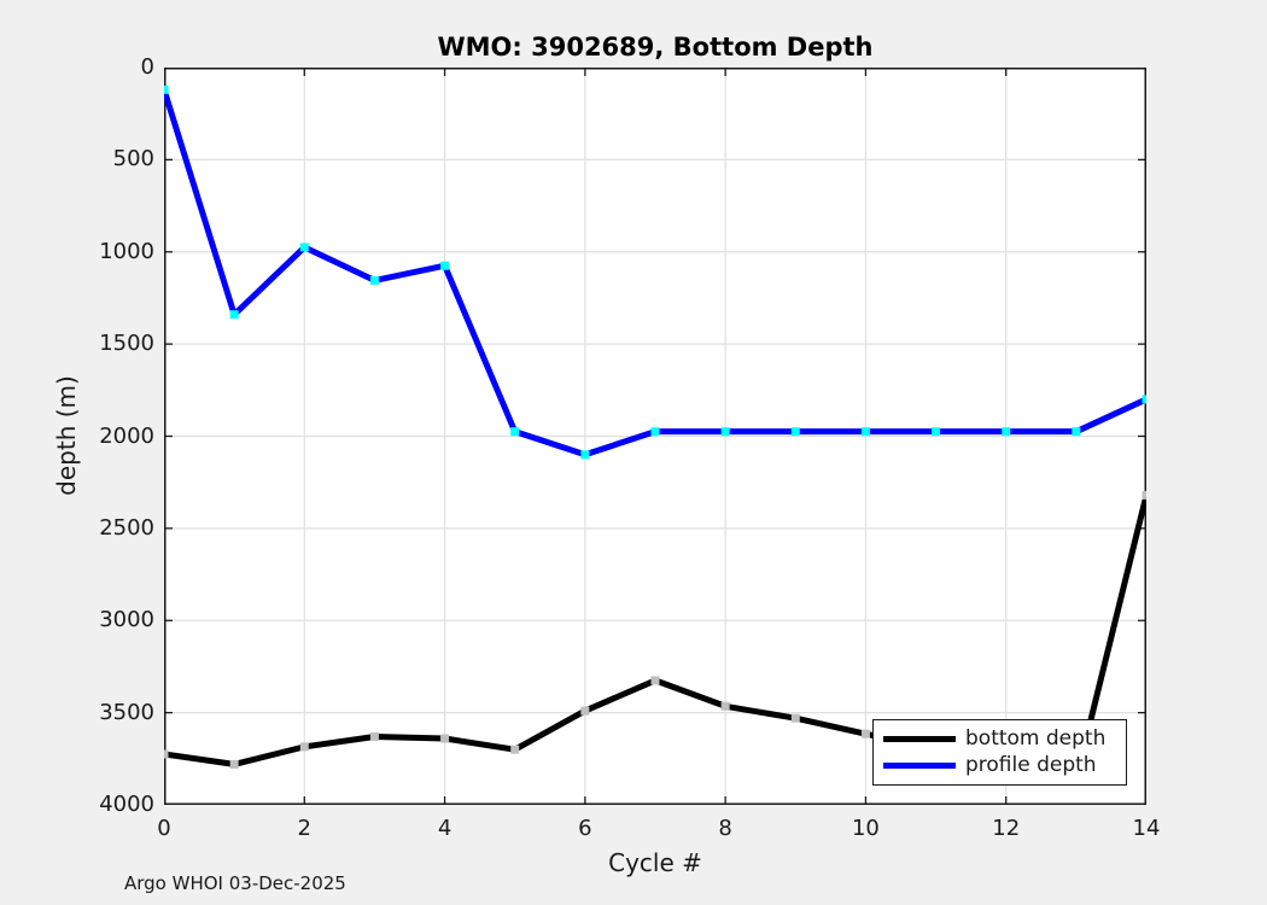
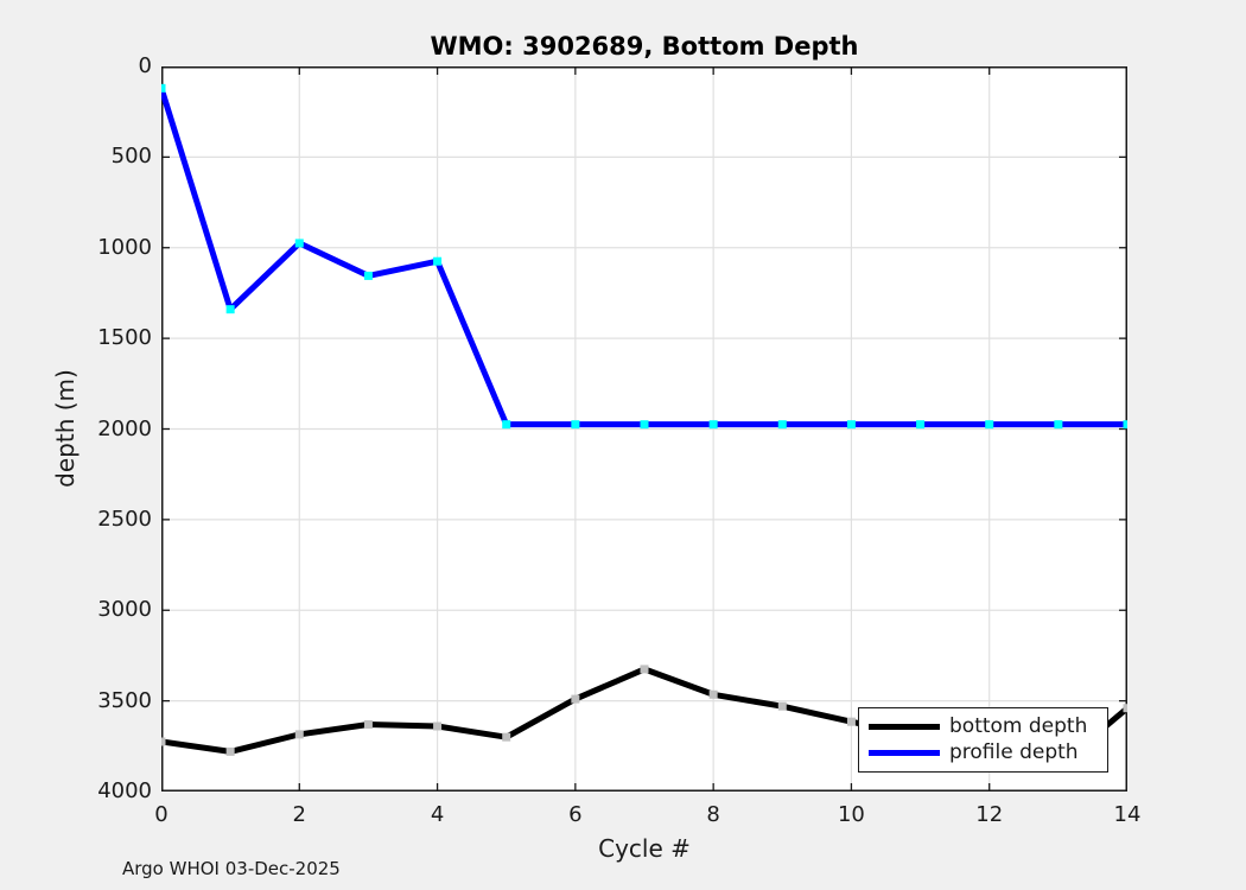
profile depth/6: 2100 -> 1980
bottom depth/14: 2320 -> 3540
profile depth/14: 1800 -> 1980
